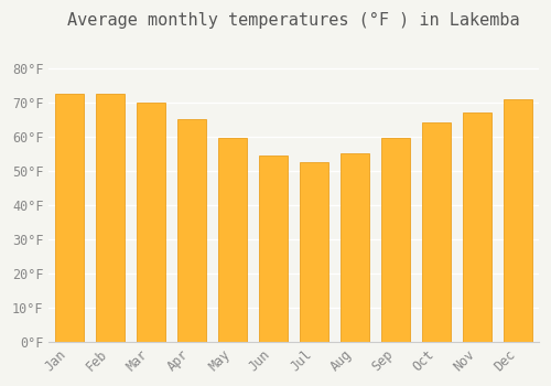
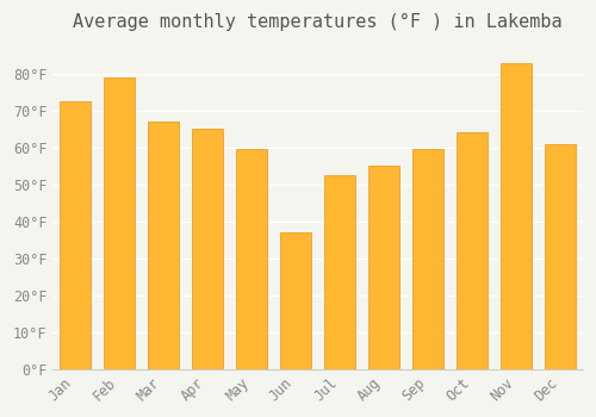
Feb: 72.5°F -> 79.0°F
Mar: 70.0°F -> 67.0°F
Jun: 54.5°F -> 37.0°F
Nov: 67.0°F -> 83.0°F
Dec: 71.0°F -> 61.0°F
